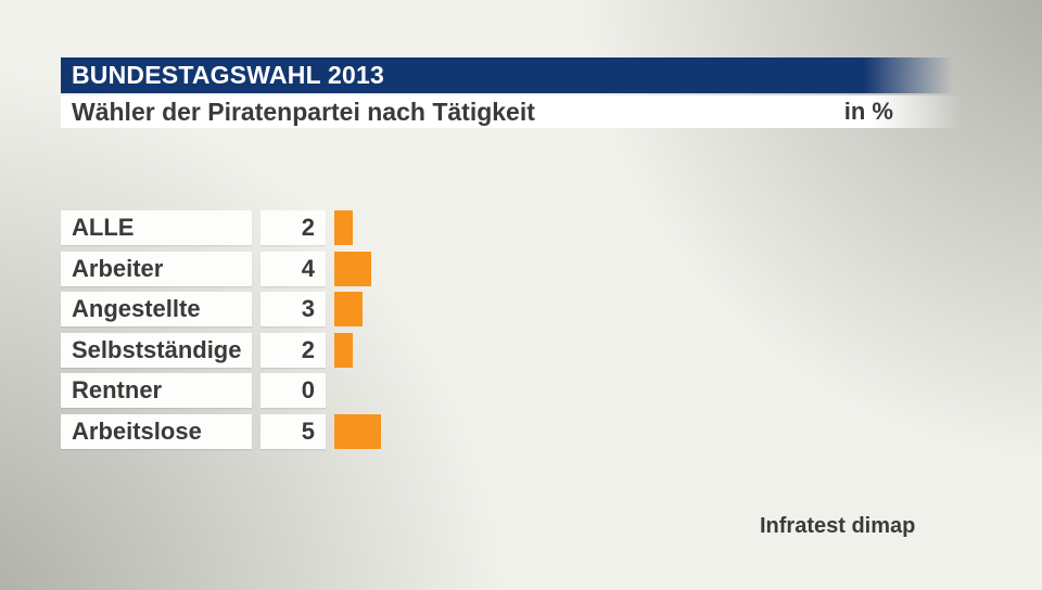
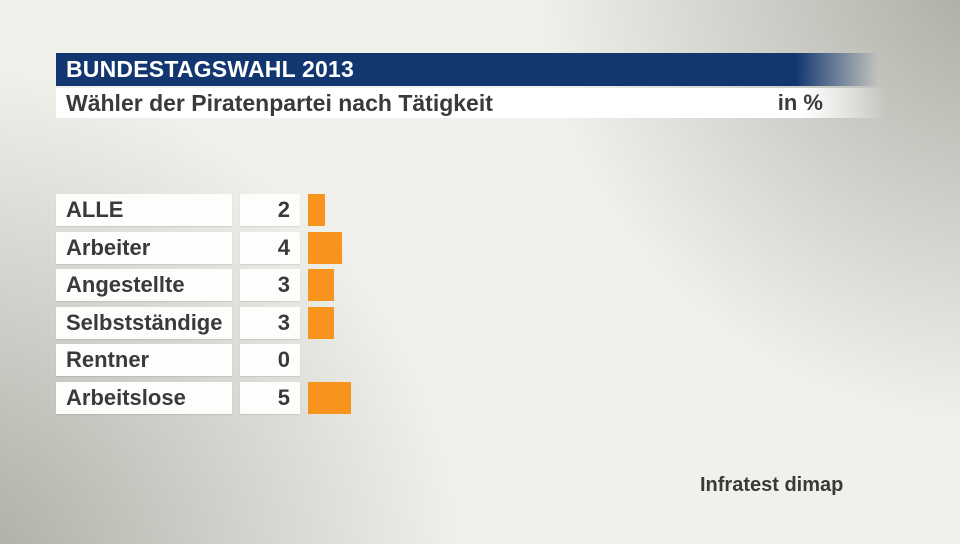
Selbstständige: 2 -> 3
